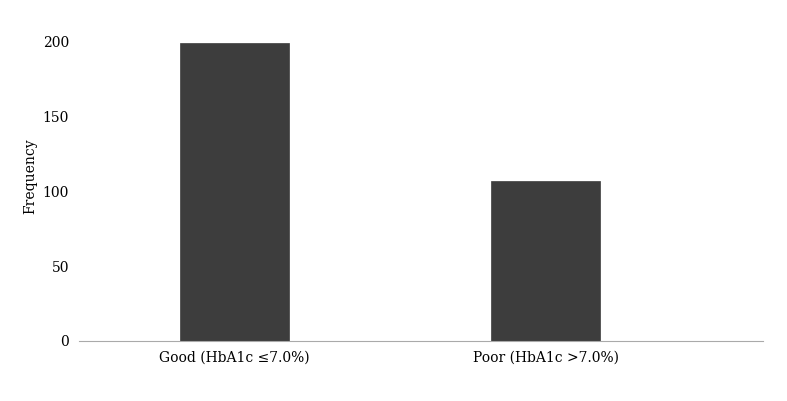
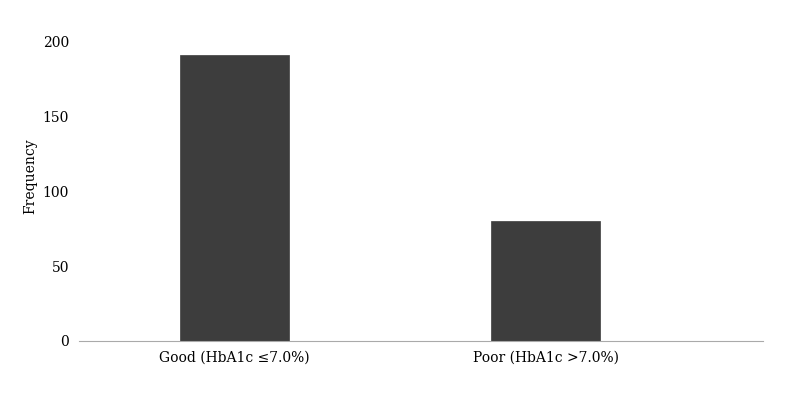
Good (HbA1c ≤7.0%): 199 -> 191
Poor (HbA1c >7.0%): 107 -> 80
